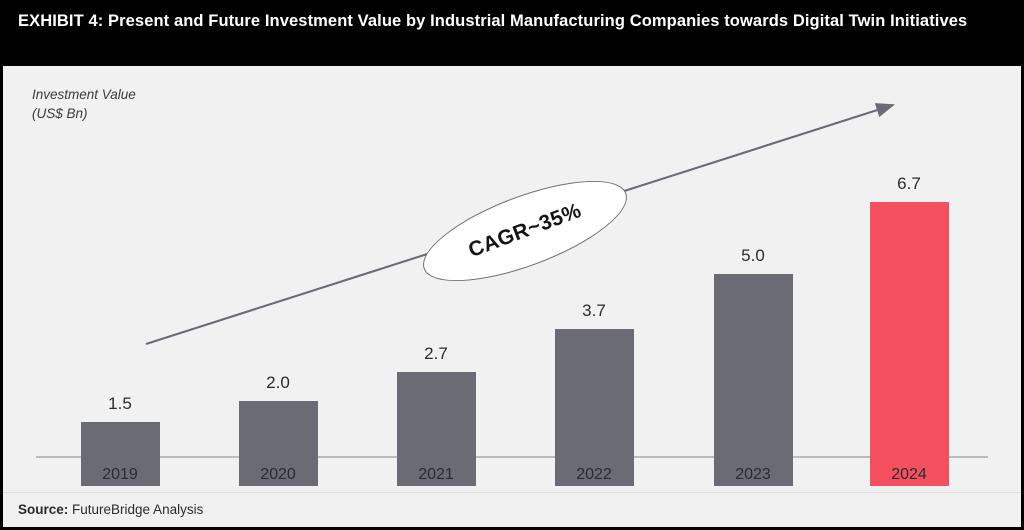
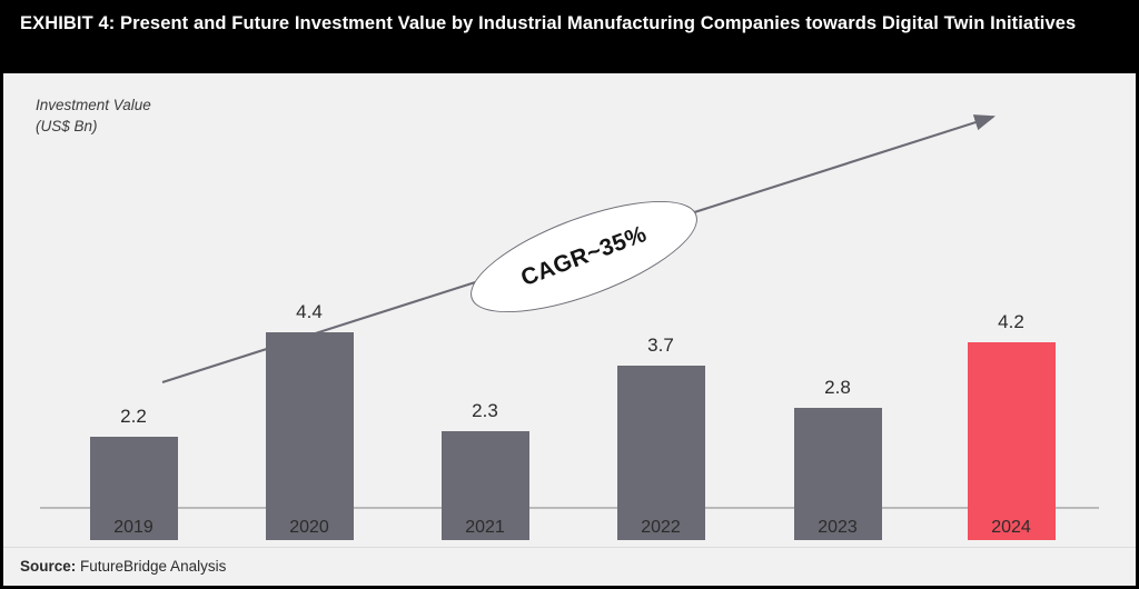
2019: 1.5 -> 2.2
2020: 2.0 -> 4.4
2021: 2.7 -> 2.3
2023: 5.0 -> 2.8
2024: 6.7 -> 4.2
